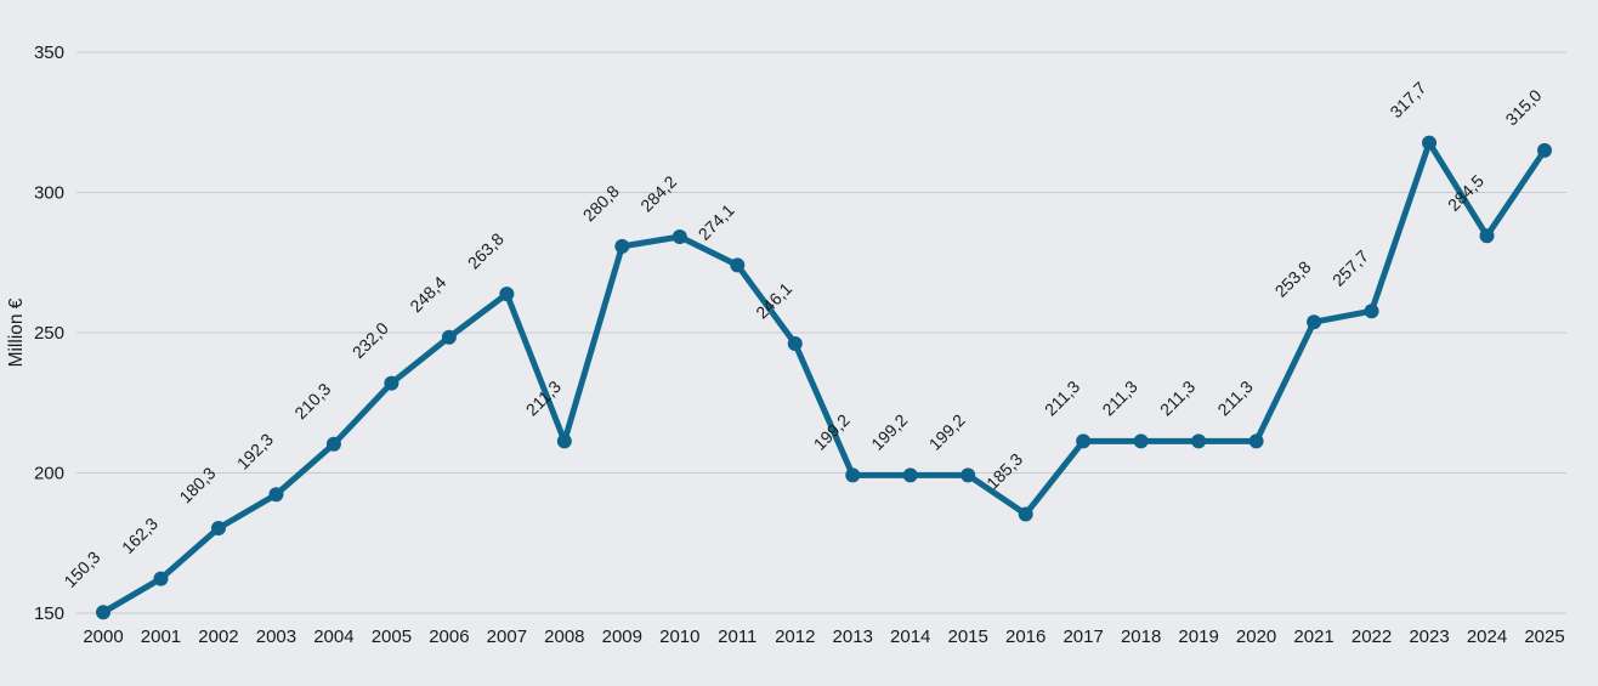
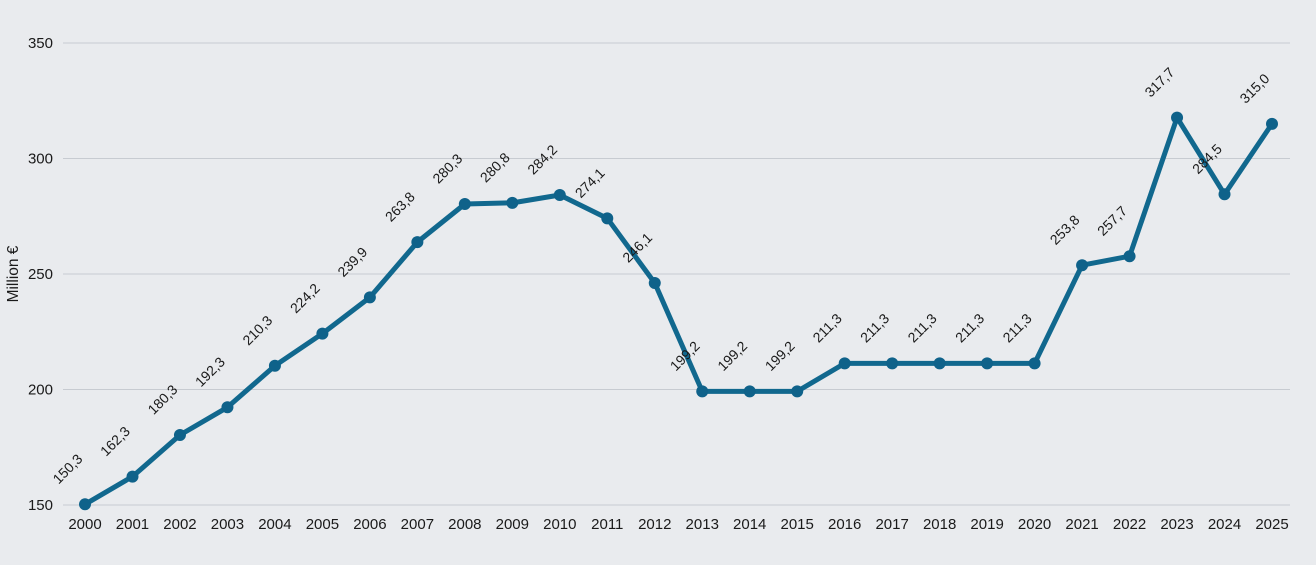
2005: 232,0 -> 224,2
2006: 248,4 -> 239,9
2008: 211,3 -> 280,3
2016: 185,3 -> 211,3
